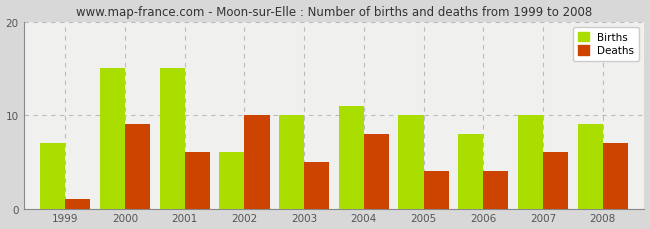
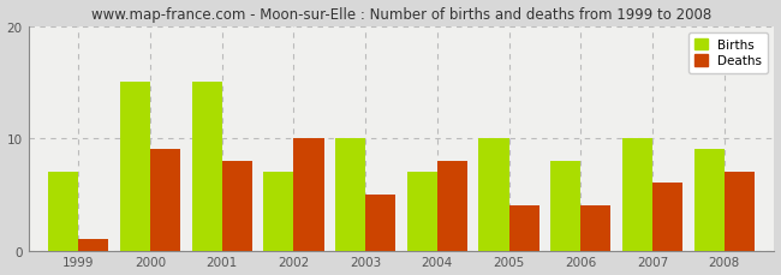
Deaths/2001: 6 -> 8
Births/2002: 6 -> 7
Births/2004: 11 -> 7
